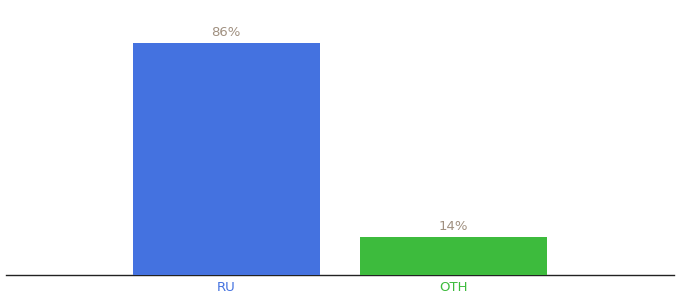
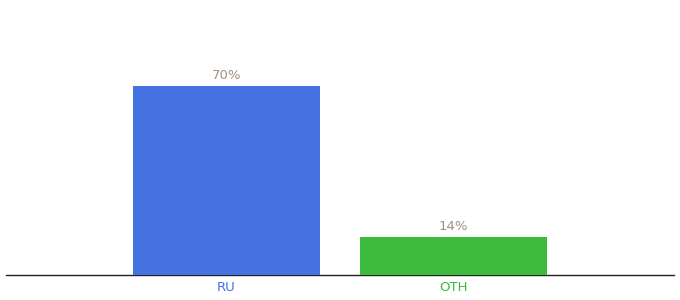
RU: 86% -> 70%
